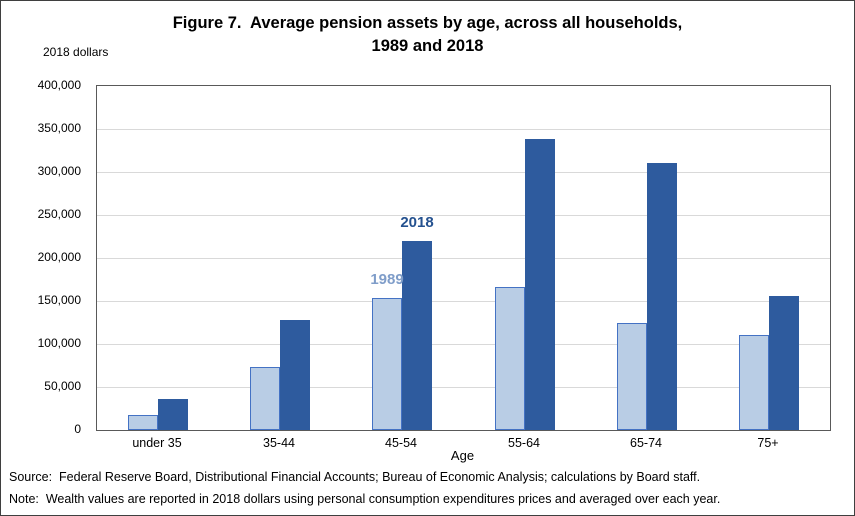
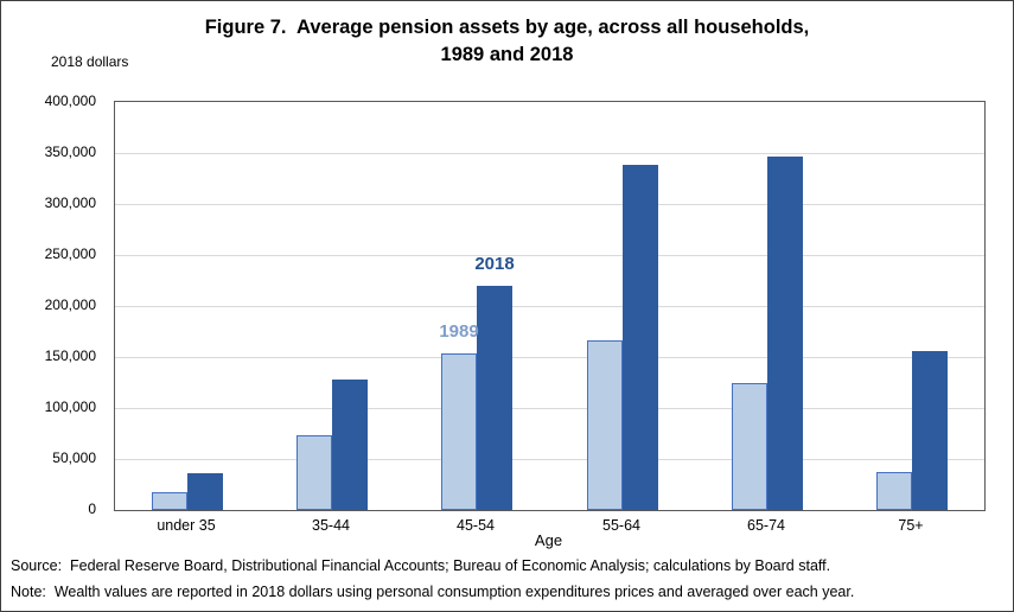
2018/65-74: 310000 -> 350000
1989/75+: 110000 -> 40000
